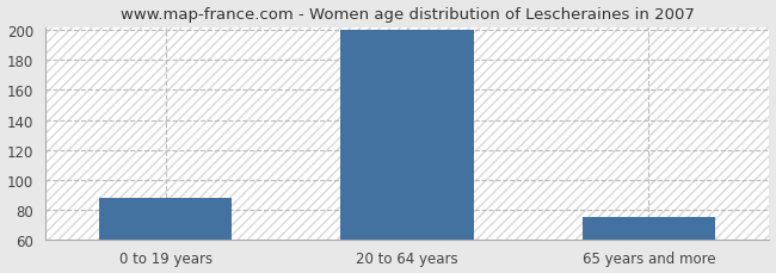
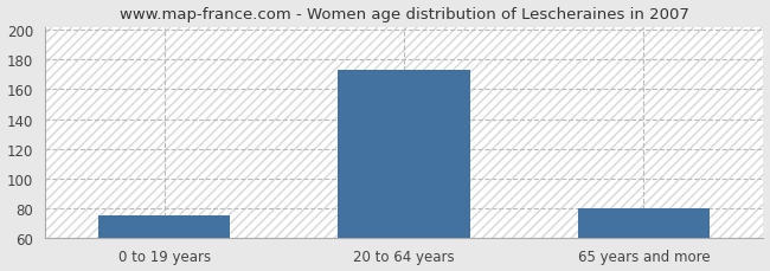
0 to 19 years: 88 -> 75
20 to 64 years: 200 -> 173
65 years and more: 75 -> 80
